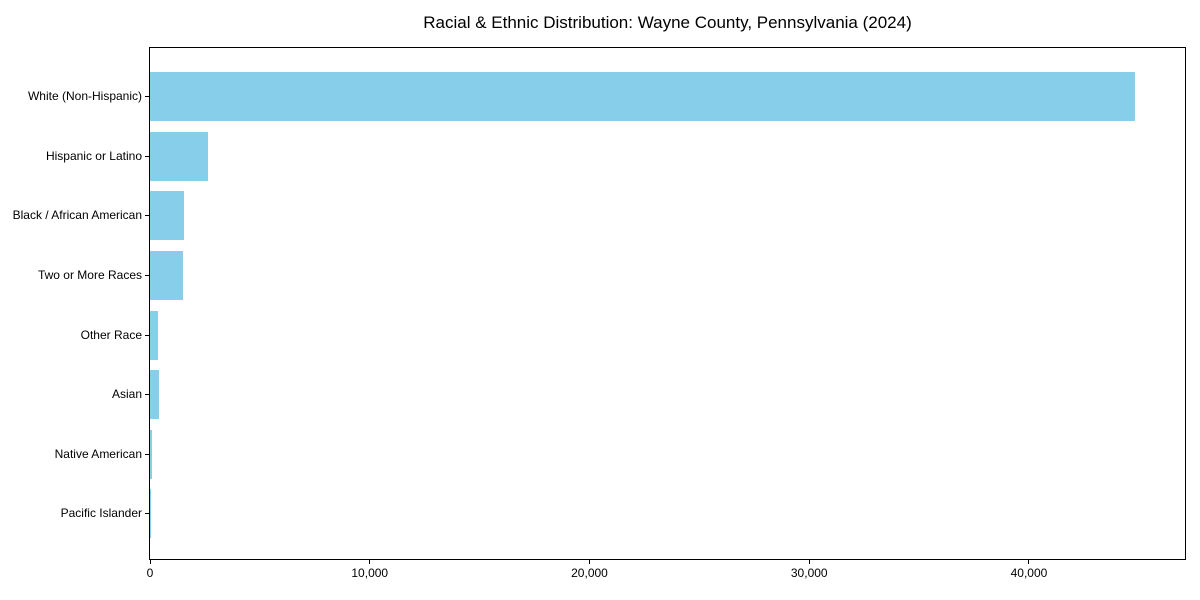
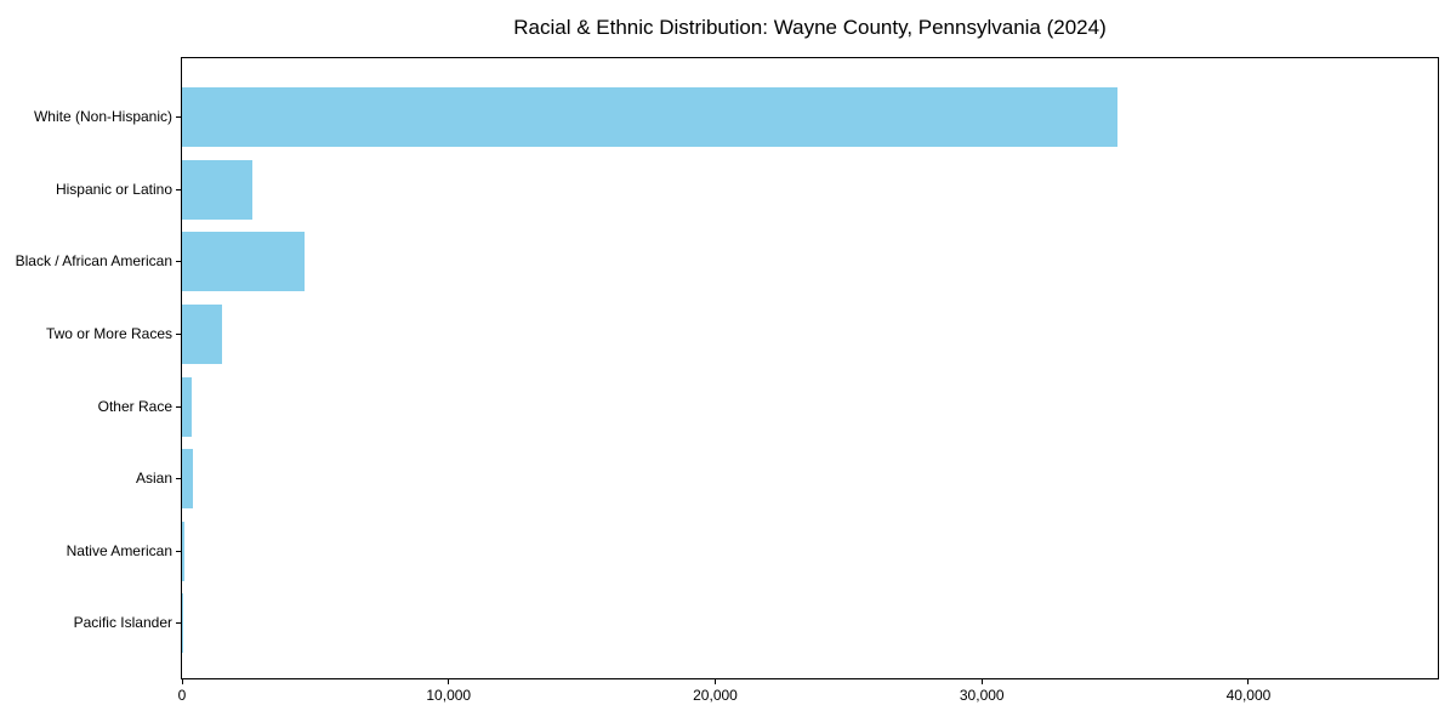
White (Non-Hispanic): 44800 -> 35100
Black / African American: 1500 -> 4600
